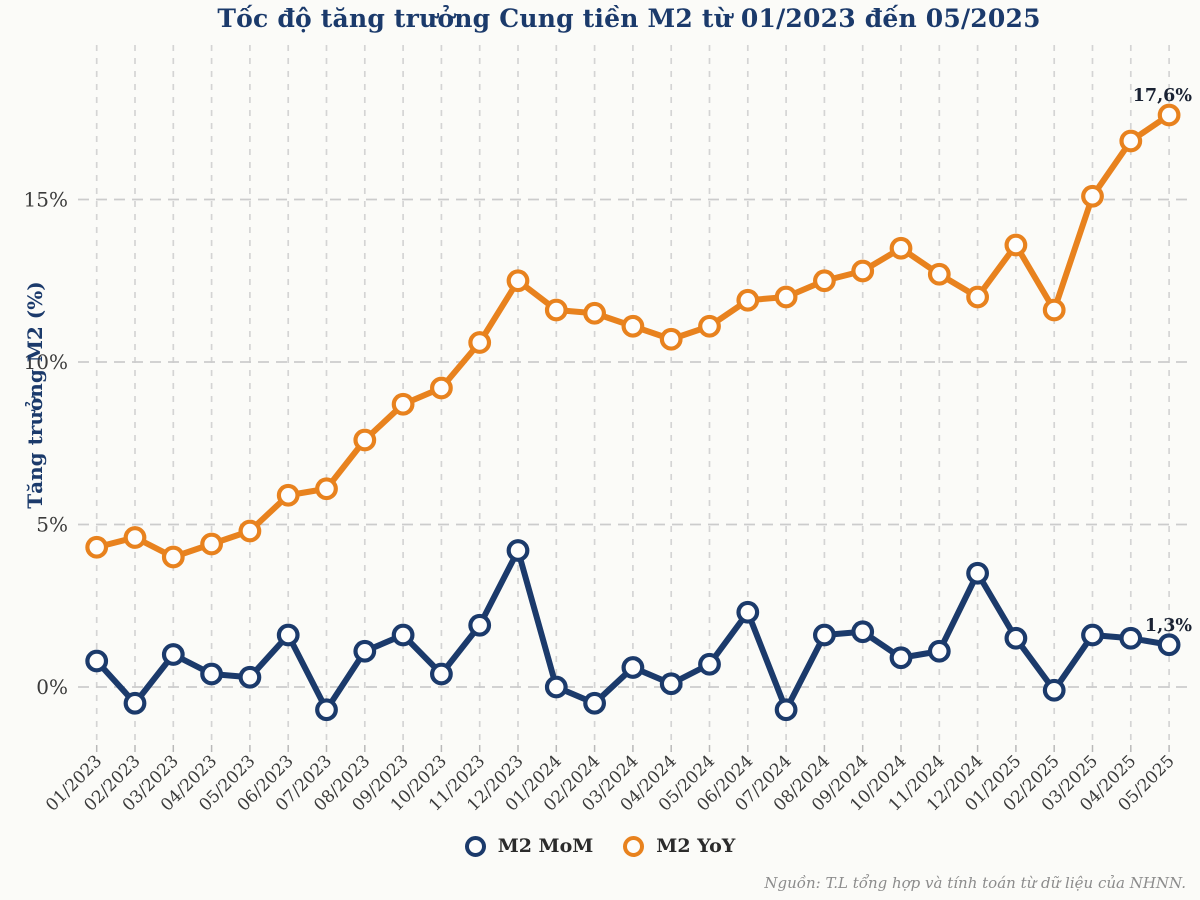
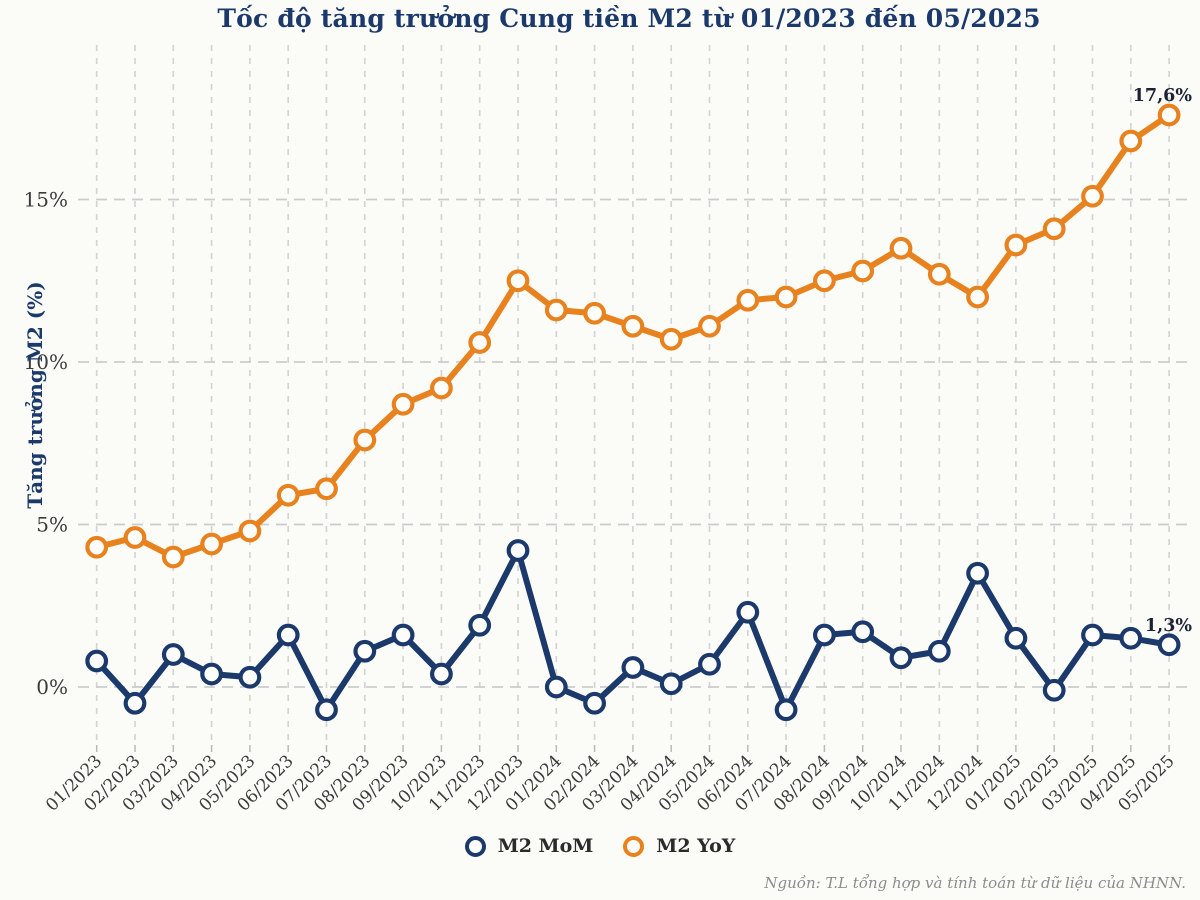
M2 YoY/02/2025: 11.6% -> 14.1%
